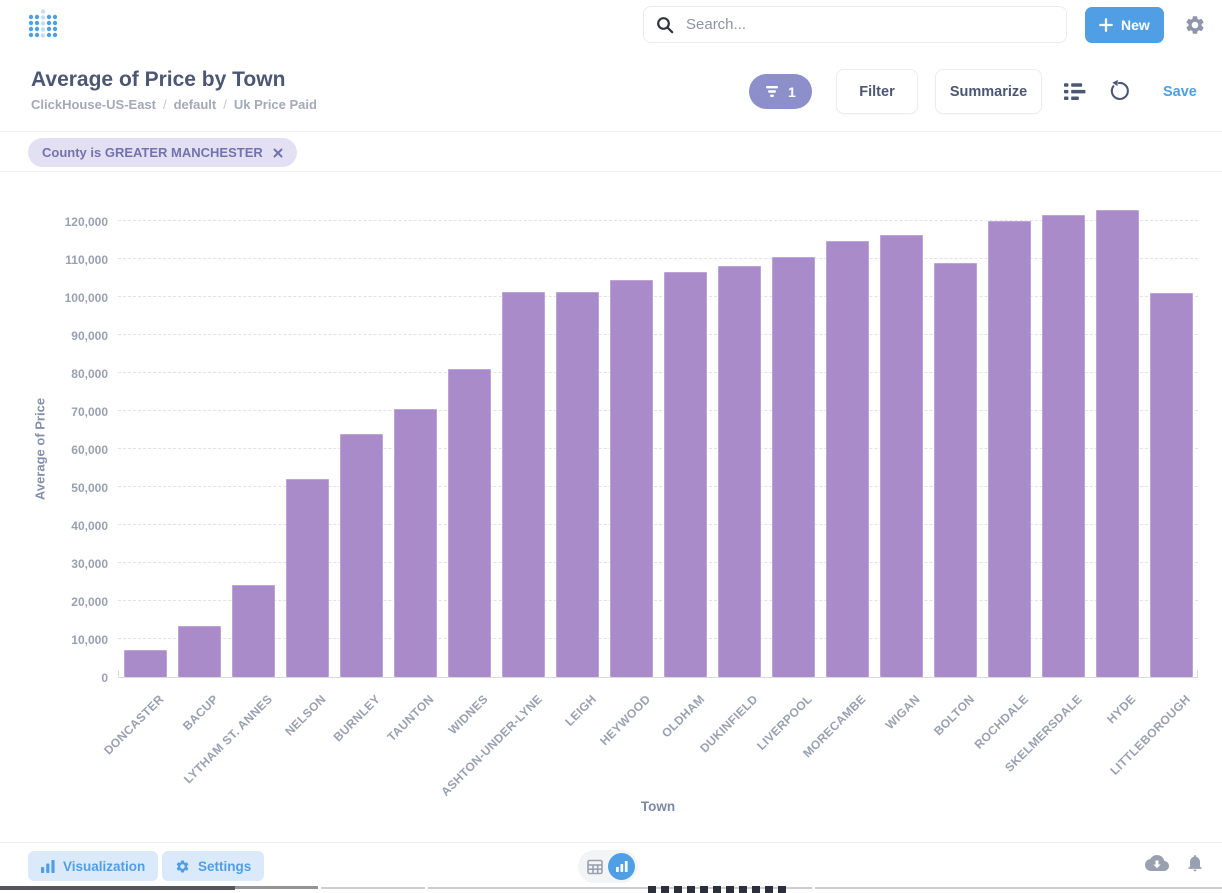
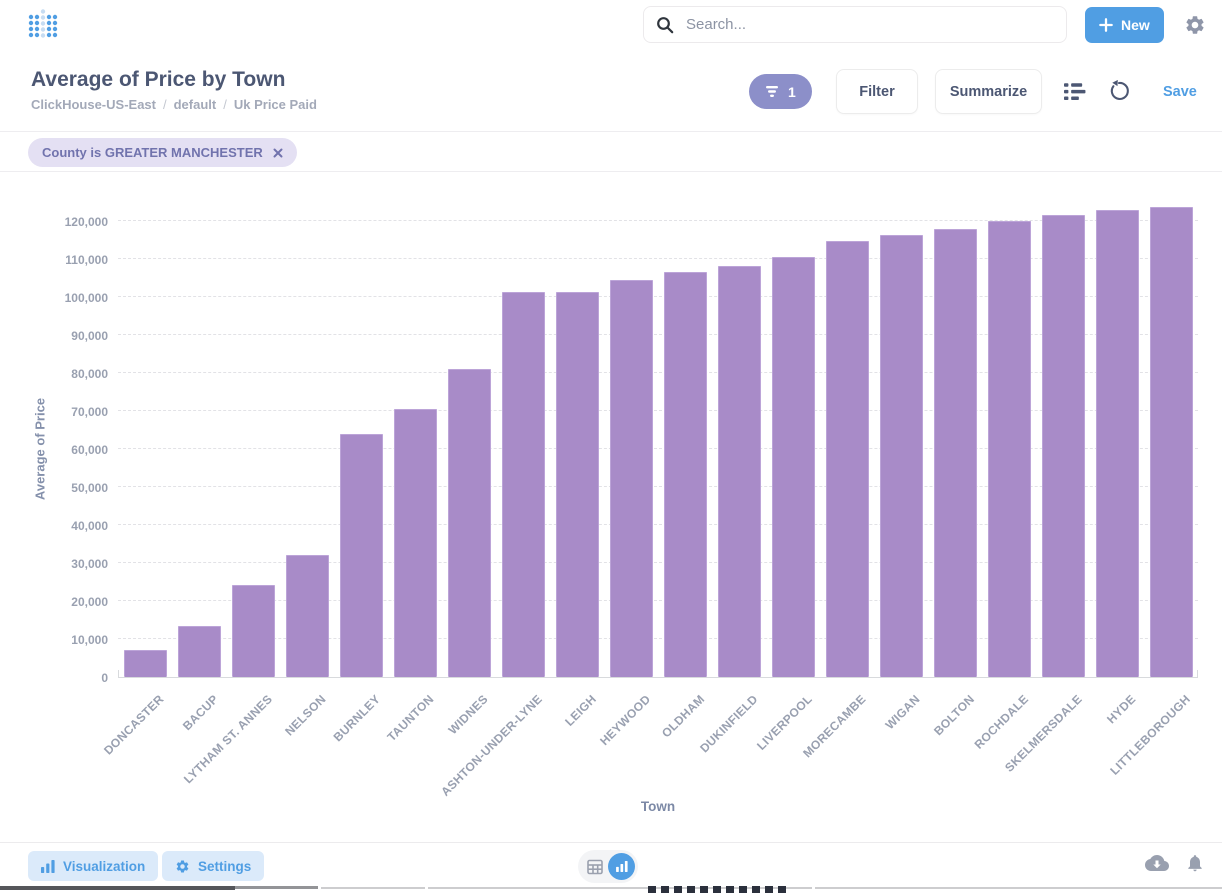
NELSON: 52000 -> 32000
BOLTON: 109000 -> 118000
LITTLEBOROUGH: 101000 -> 124000
